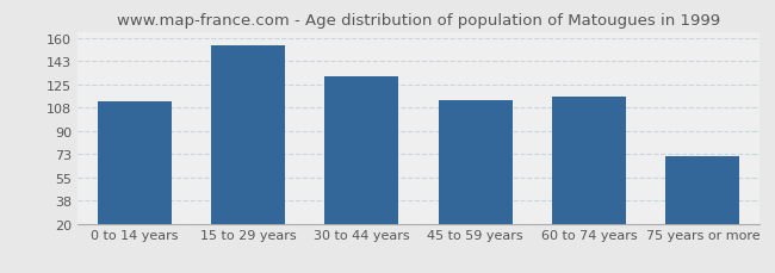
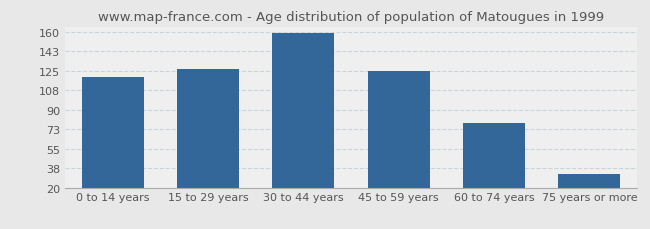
0 to 14 years: 112 -> 120
15 to 29 years: 155 -> 127
30 to 44 years: 131 -> 159
45 to 59 years: 113 -> 125
60 to 74 years: 116 -> 78
75 years or more: 71 -> 32
